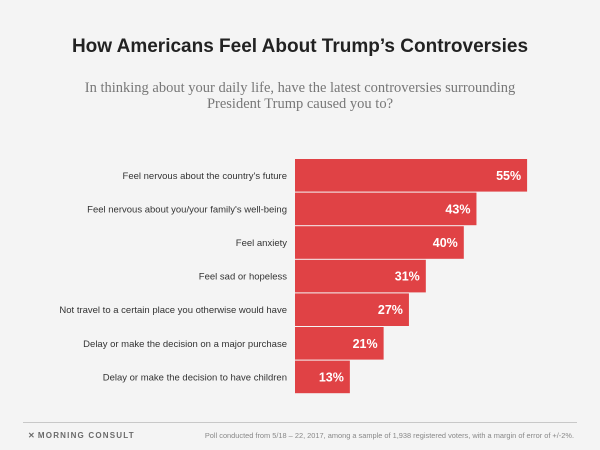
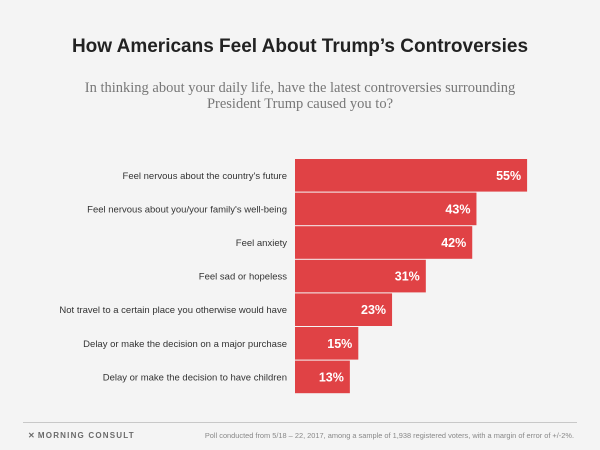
Feel anxiety: 40% -> 42%
Not travel to a certain place you otherwise would have: 27% -> 23%
Delay or make the decision on a major purchase: 21% -> 15%
